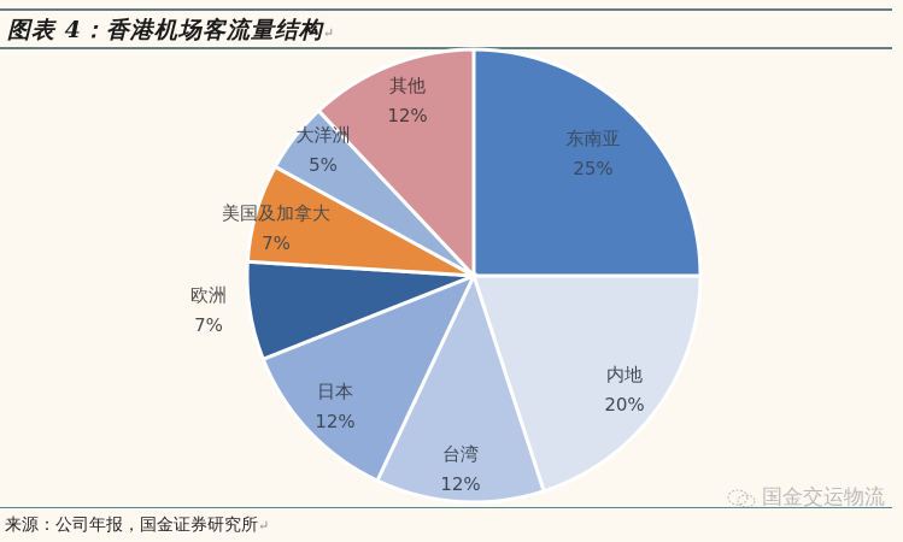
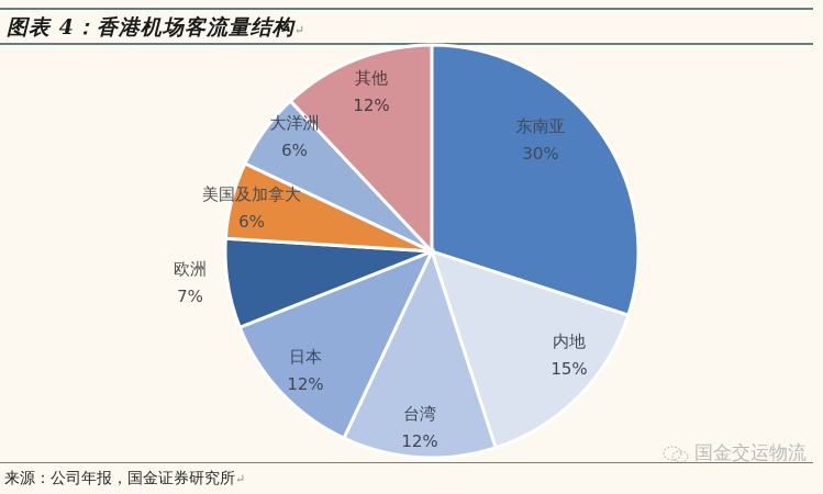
东南亚: 25% -> 30%
内地: 20% -> 15%
美国及加拿大: 7% -> 6%
大洋洲: 5% -> 6%
